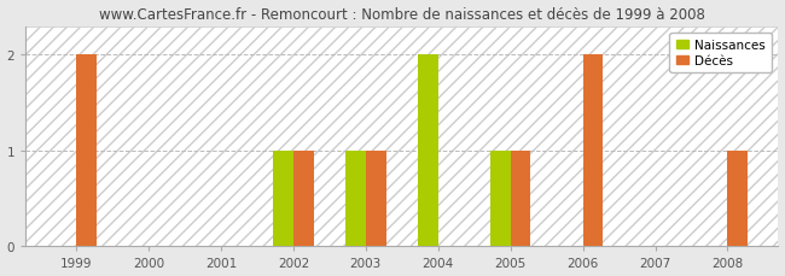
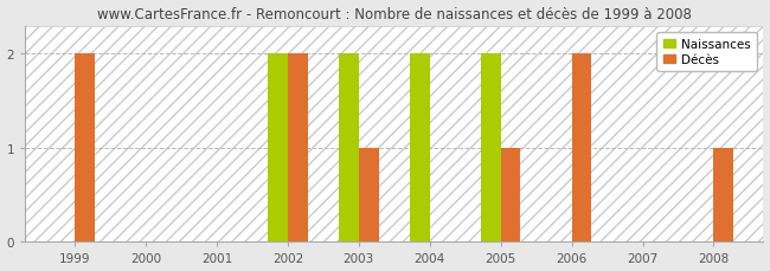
Naissances/2002: 1 -> 2
Décès/2002: 1 -> 2
Naissances/2003: 1 -> 2
Naissances/2005: 1 -> 2
